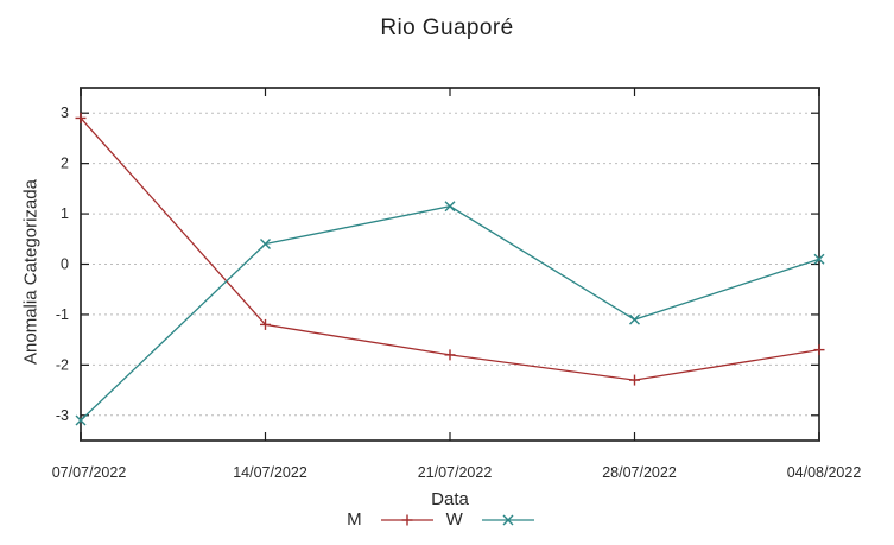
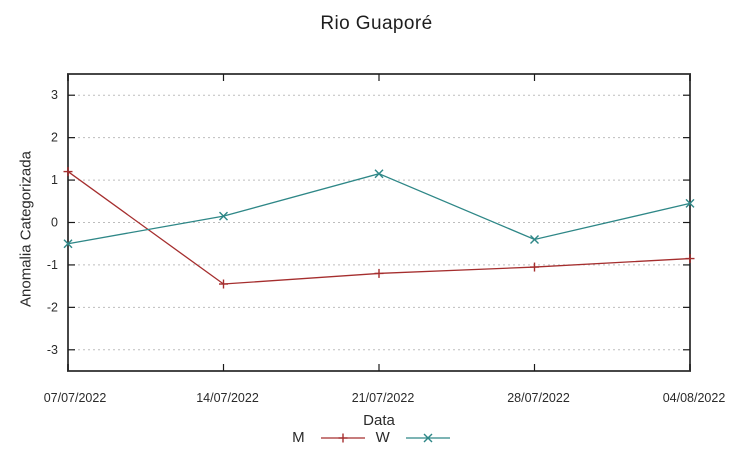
M/07/07/2022: 2.9 -> 1.2
W/07/07/2022: -3.1 -> -0.5
M/14/07/2022: -1.2 -> -1.4
W/14/07/2022: 0.4 -> 0.1
M/21/07/2022: -1.8 -> -1.2
M/28/07/2022: -2.3 -> -1.1
W/28/07/2022: -1.1 -> -0.4
M/04/08/2022: -1.7 -> -0.8
W/04/08/2022: 0.1 -> 0.5
